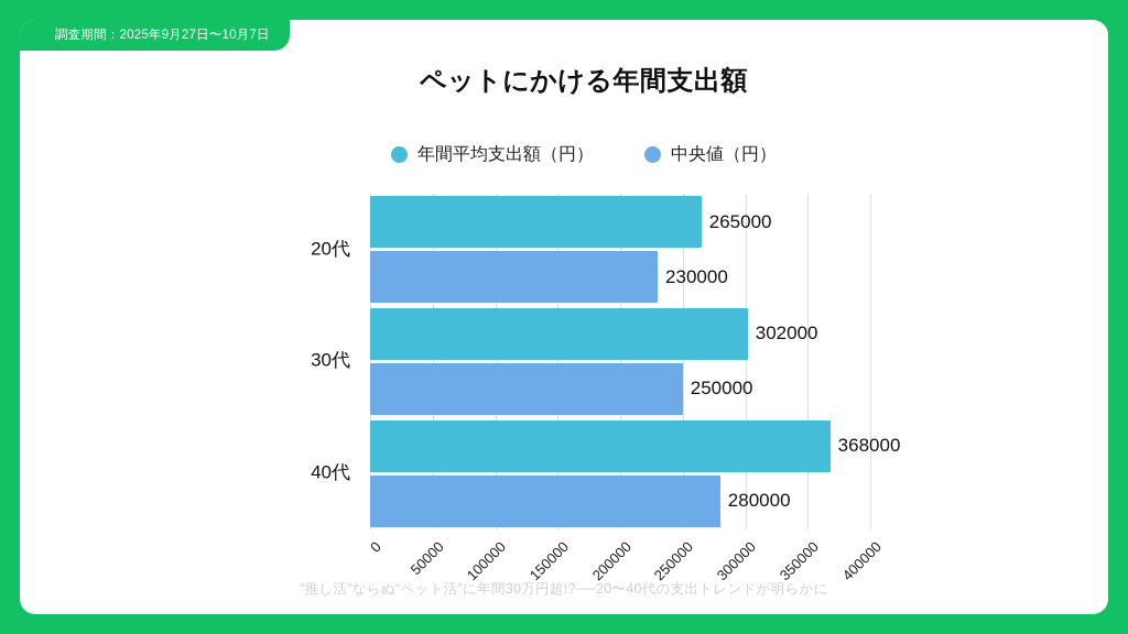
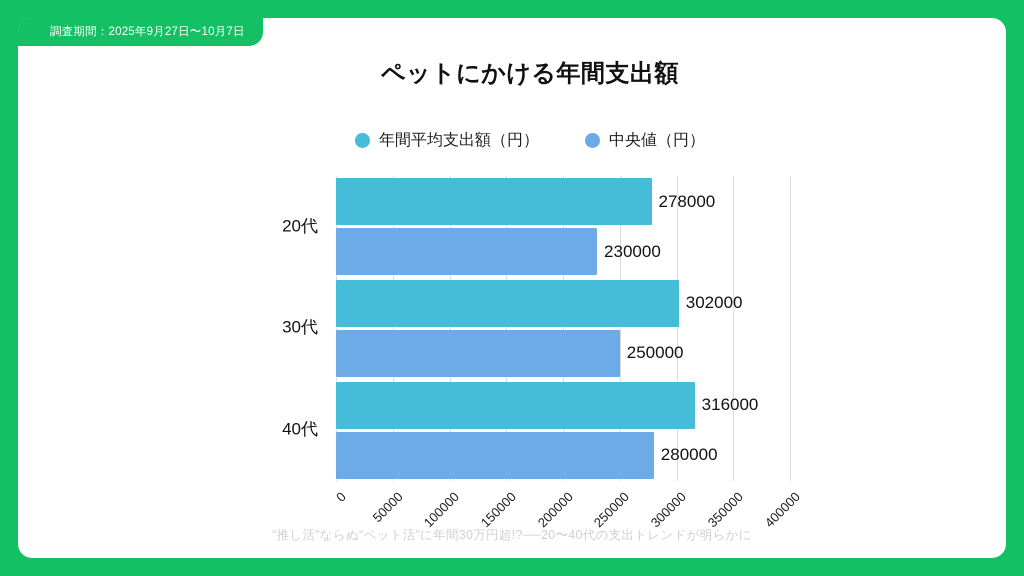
年間平均支出額（円）/20代: 265000 -> 278000
年間平均支出額（円）/40代: 368000 -> 316000
